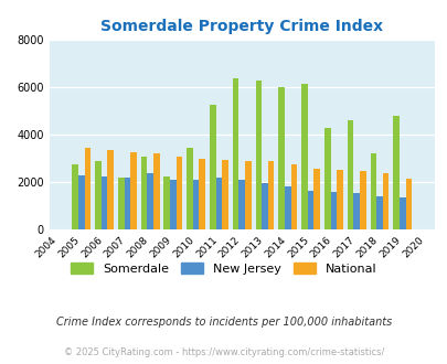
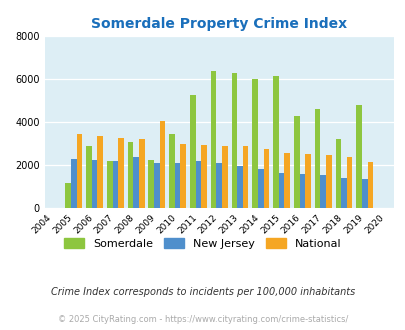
Somerdale/2005: 2750 -> 1150
National/2009: 3050 -> 4050
